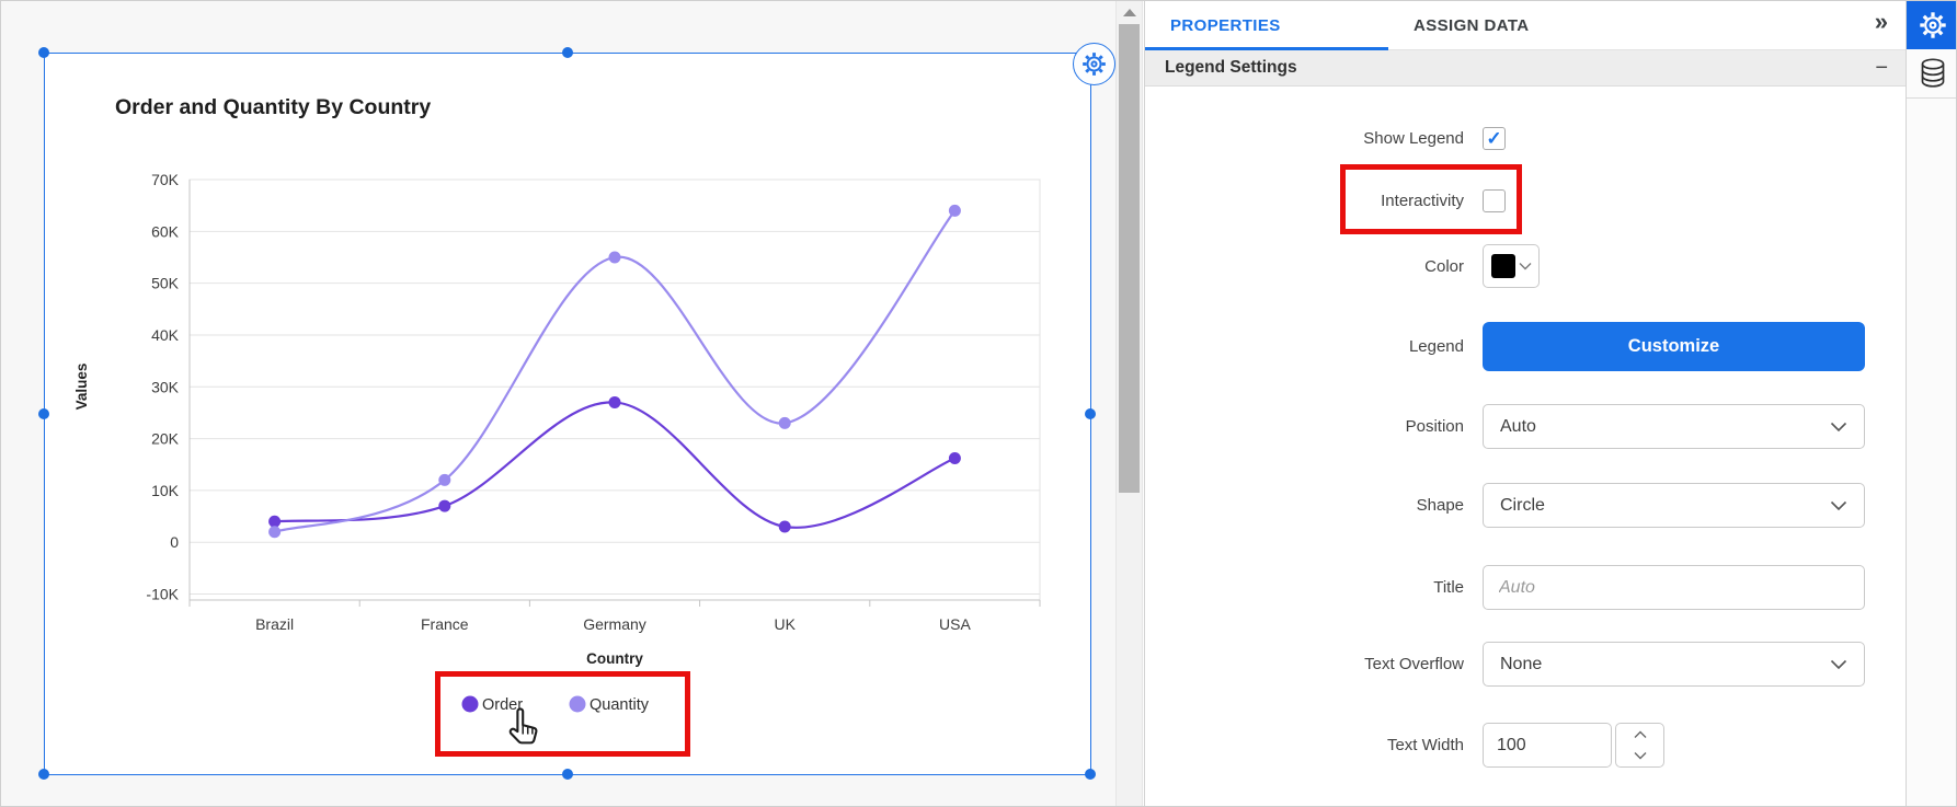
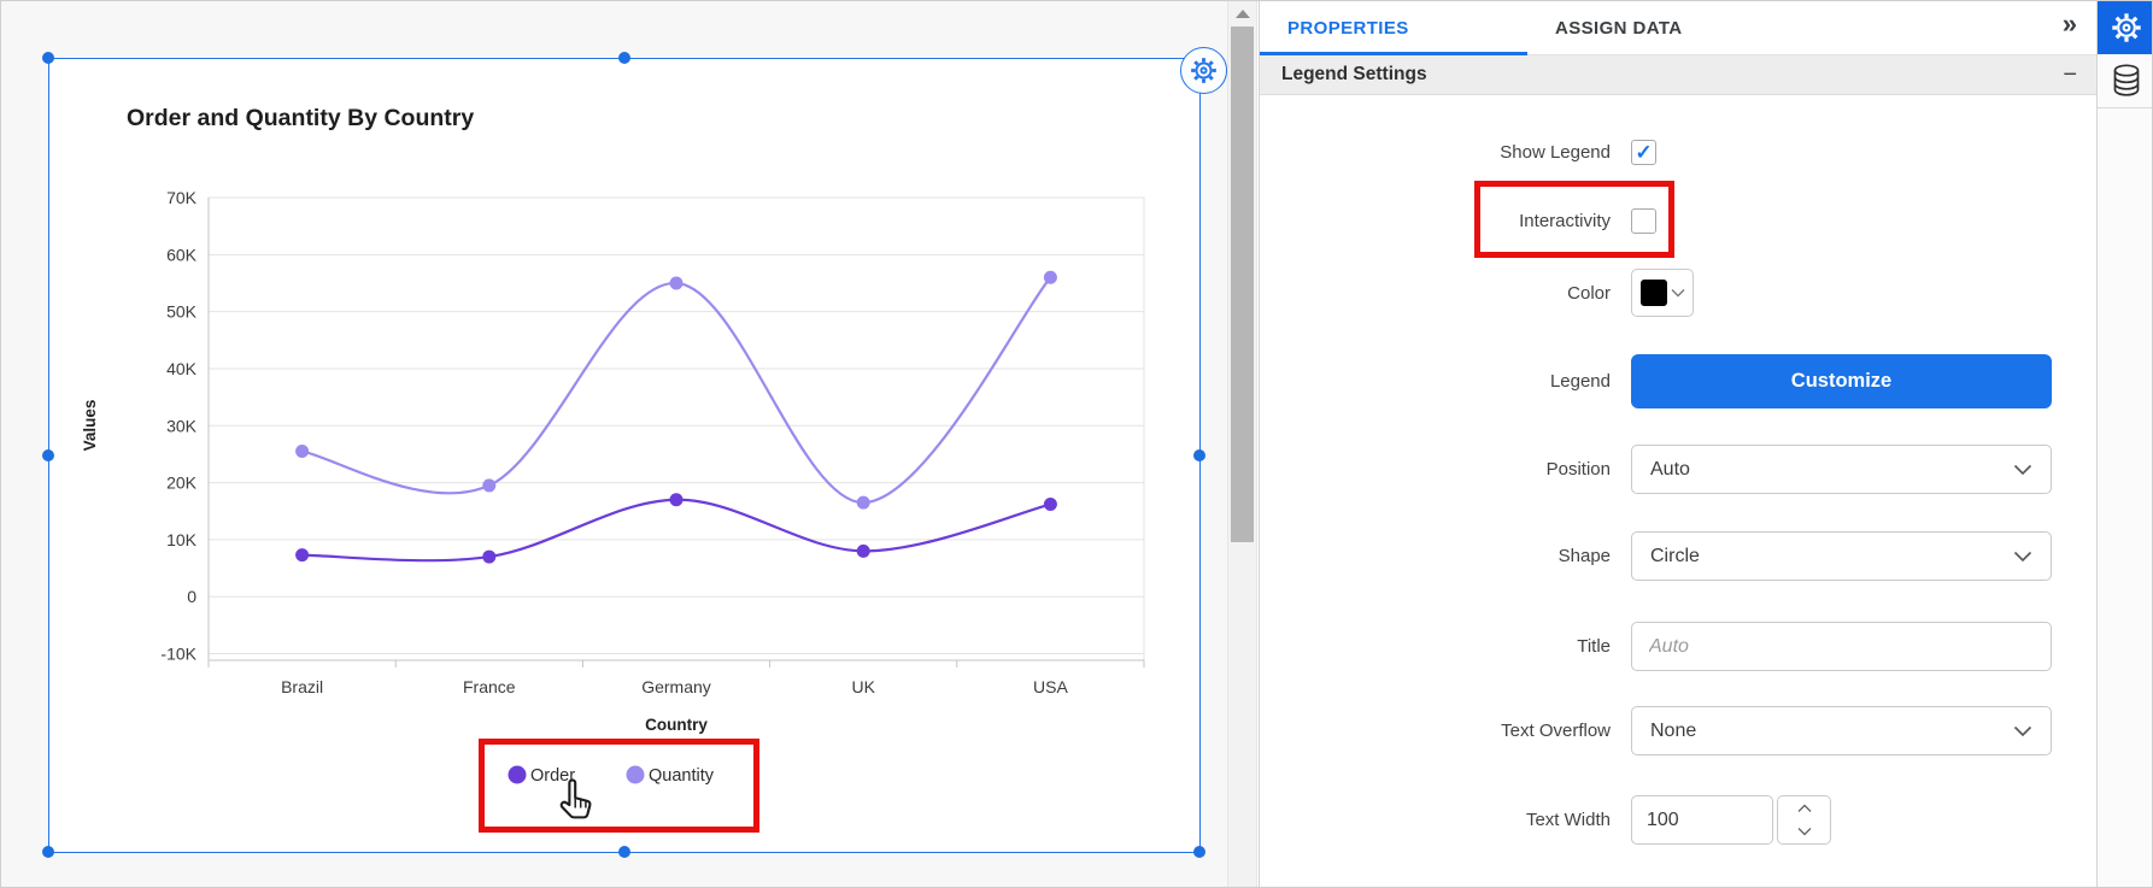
Order/Brazil: 4K -> 7K
Quantity/Brazil: 2K -> 26K
Quantity/France: 12K -> 20K
Order/Germany: 27K -> 17K
Order/UK: 3K -> 8K
Quantity/UK: 23K -> 16K
Quantity/USA: 64K -> 56K
